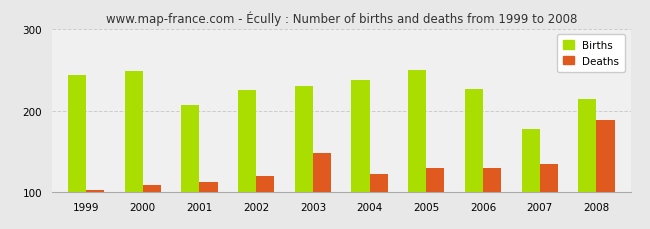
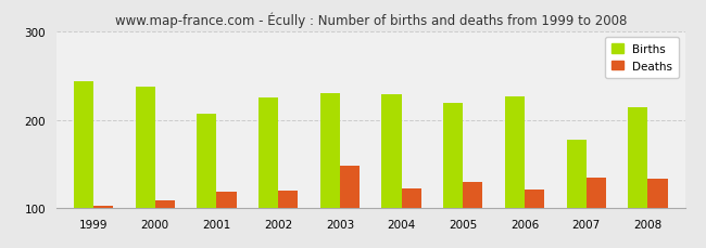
Births/2000: 248 -> 238
Deaths/2001: 112 -> 119
Births/2004: 238 -> 229
Births/2005: 250 -> 219
Deaths/2006: 130 -> 121
Deaths/2008: 188 -> 133
